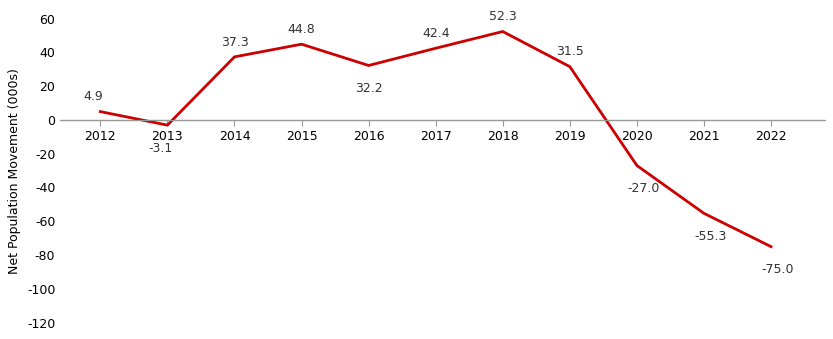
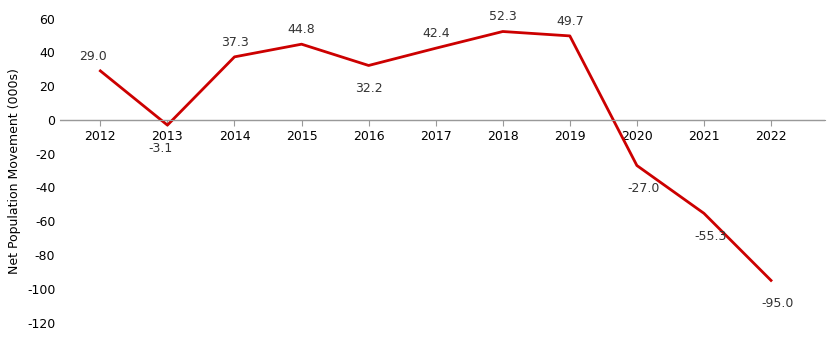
2012: 4.9 -> 29.0
2019: 31.5 -> 49.7
2022: -75.0 -> -95.0
